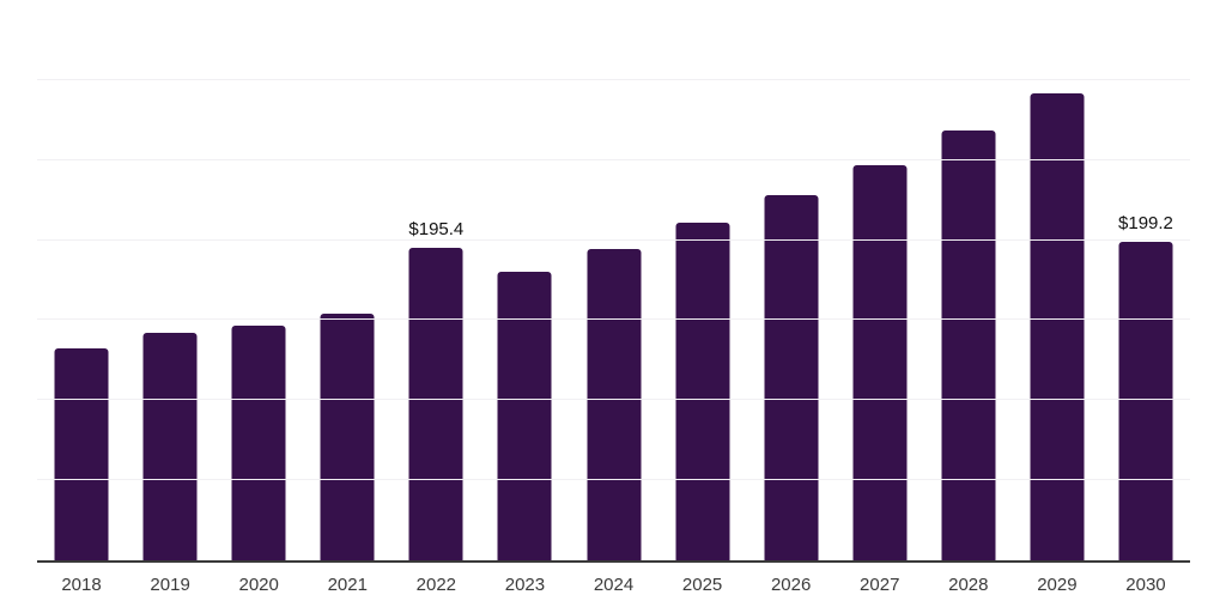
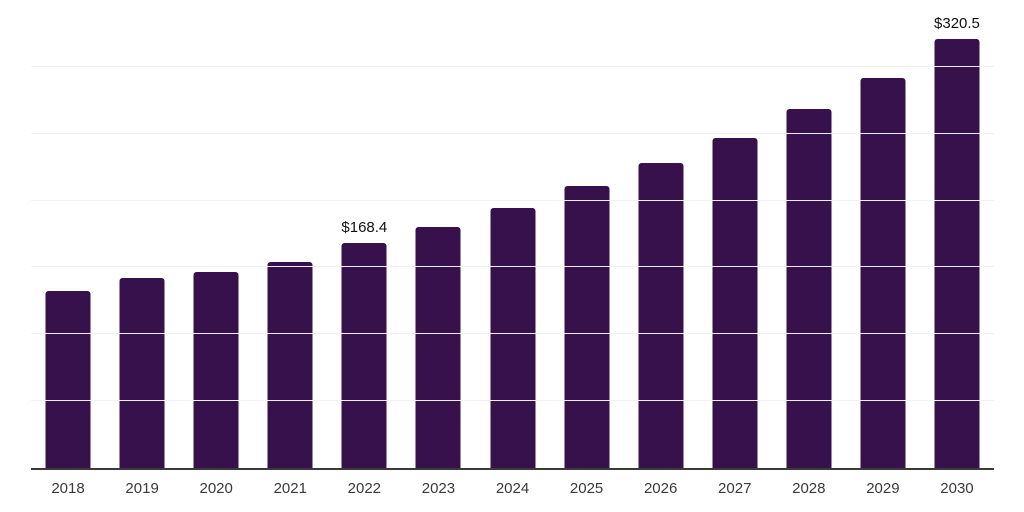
2022: $195.4 -> $168.4
2030: $199.2 -> $320.5
